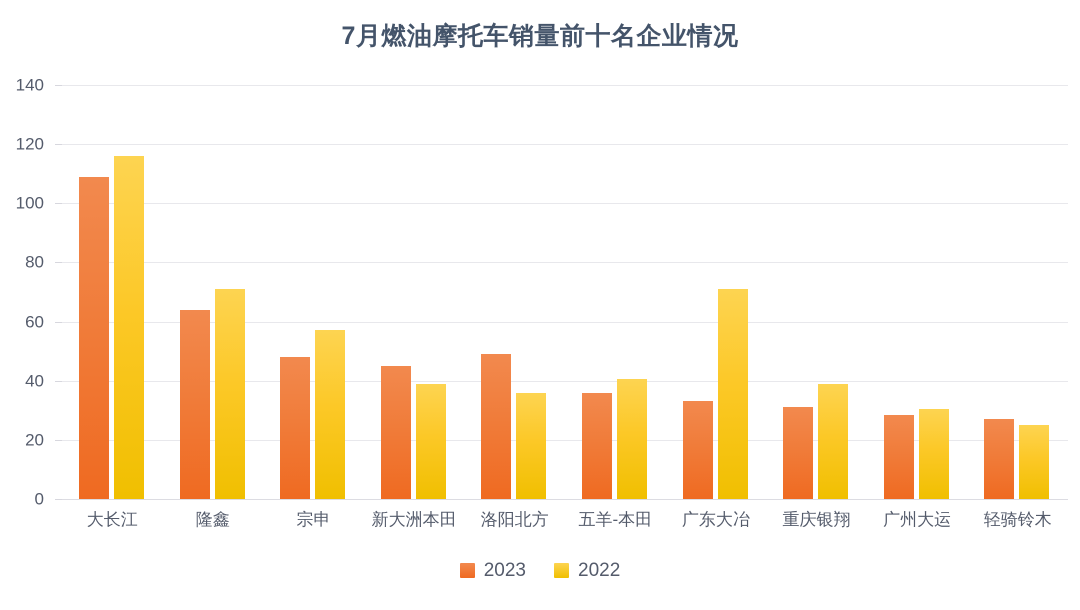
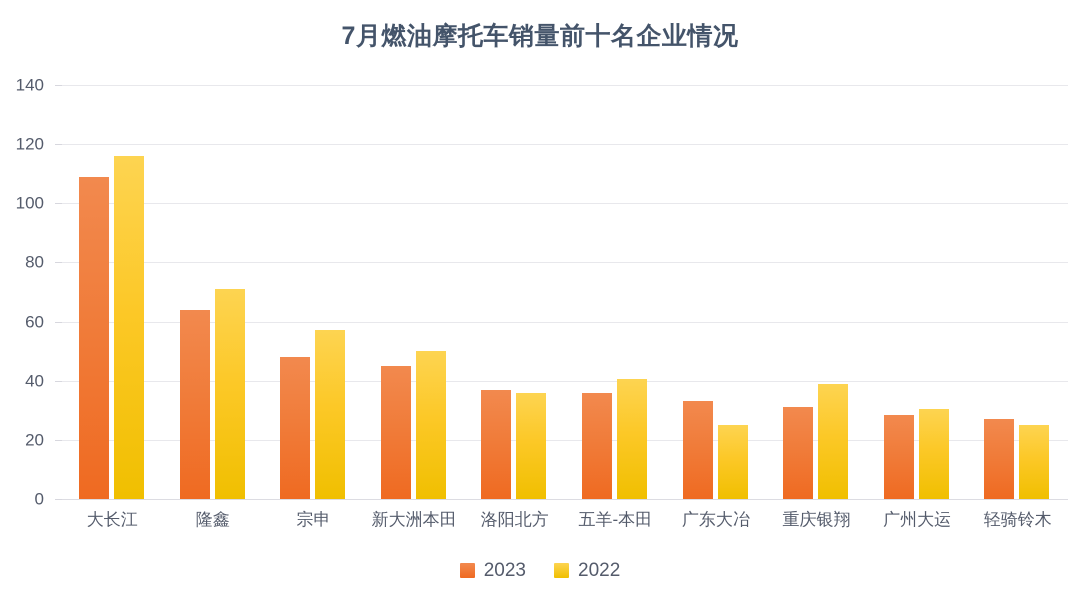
2022/新大洲本田: 39 -> 50
2023/洛阳北方: 49 -> 37
2022/广东大冶: 71 -> 25
